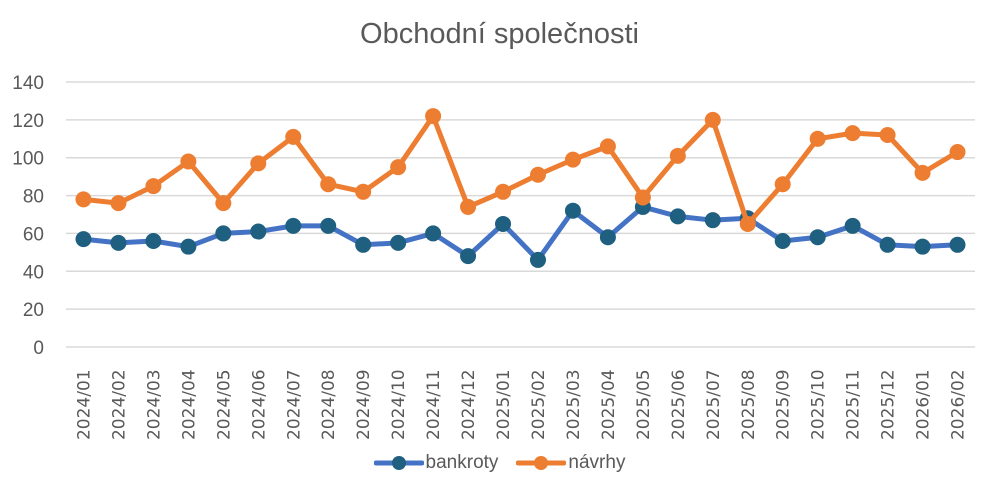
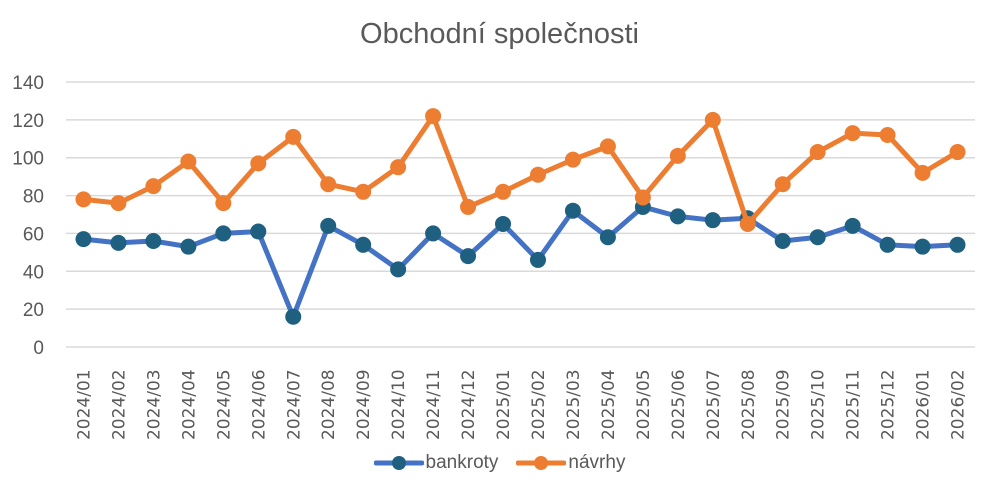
bankroty/2024/07: 64 -> 16
bankroty/2024/10: 55 -> 41
návrhy/2025/10: 110 -> 103
